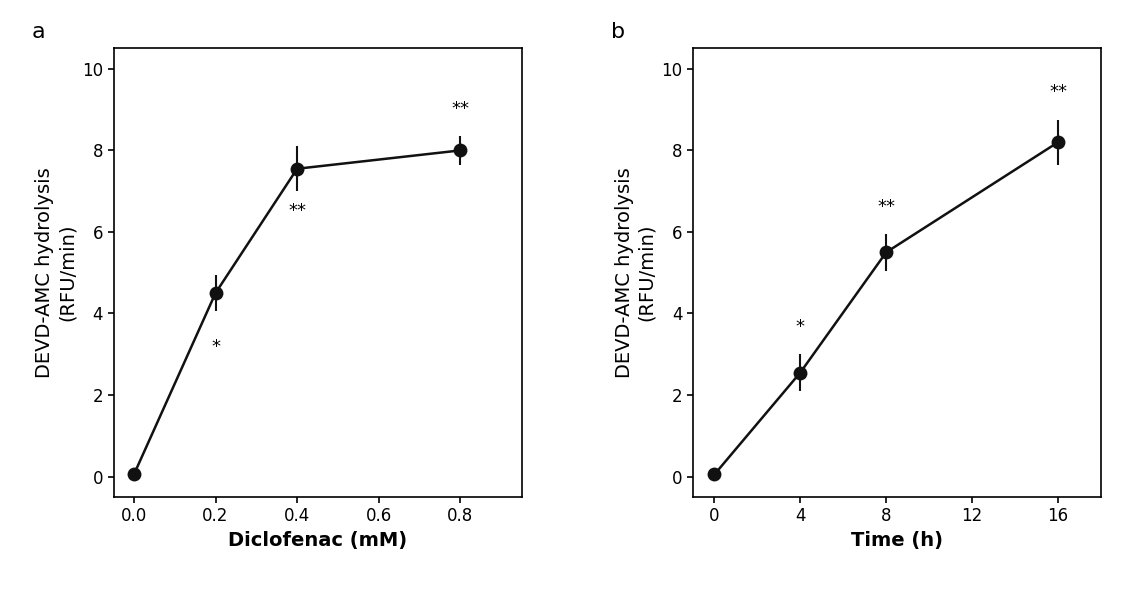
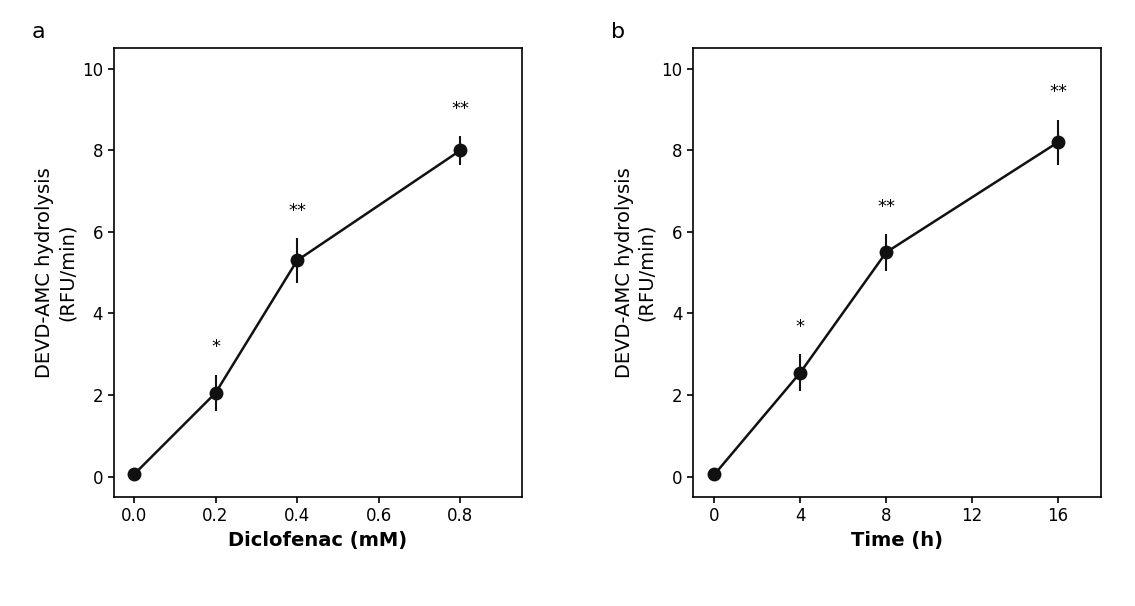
0.2: 4.50 -> 2.05
0.4: 7.55 -> 5.30
